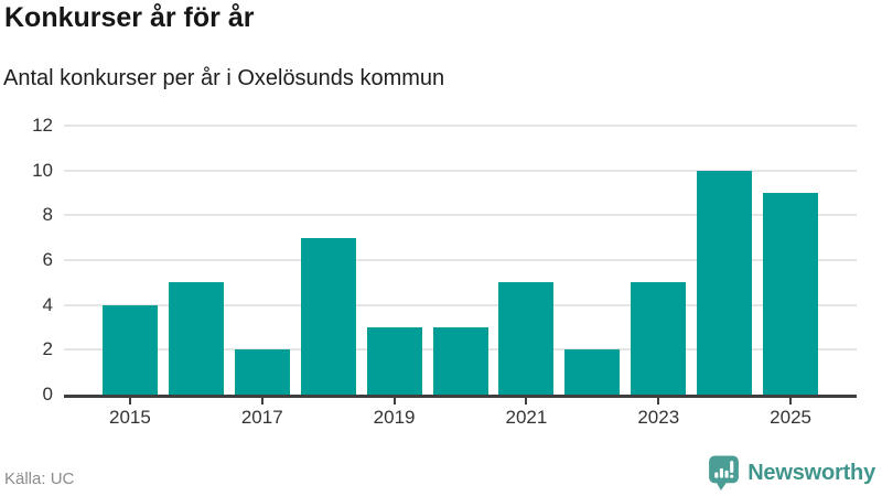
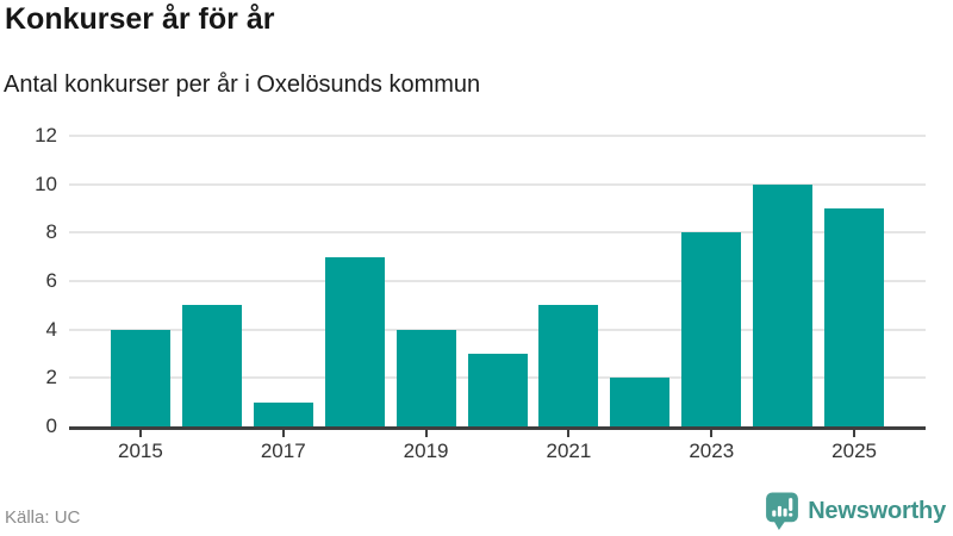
2017: 2 -> 1
2019: 3 -> 4
2023: 5 -> 8
